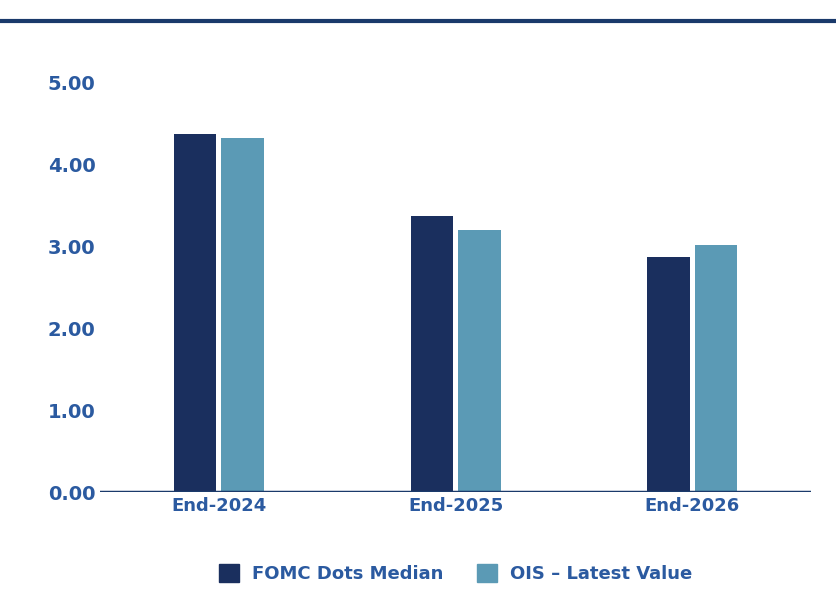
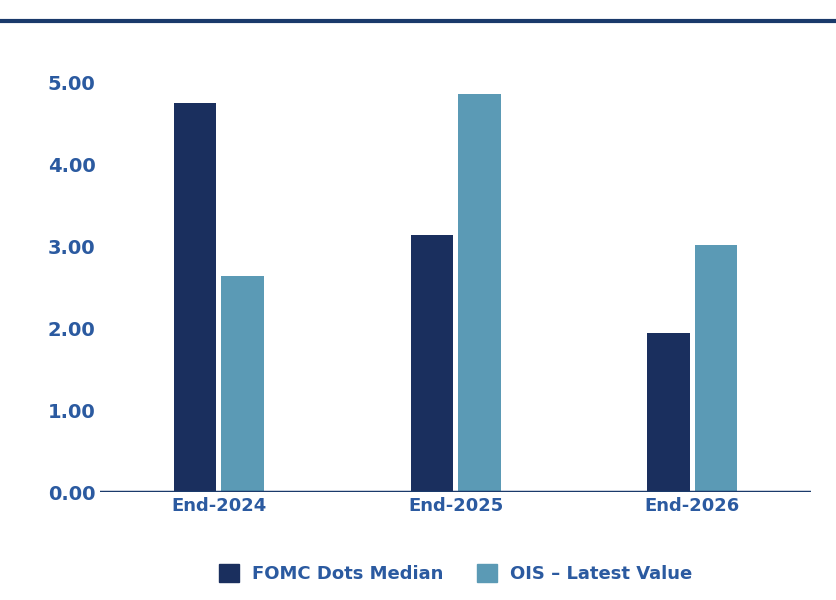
FOMC Dots Median/End-2024: 4.38 -> 4.76
OIS – Latest Value/End-2024: 4.33 -> 2.64
FOMC Dots Median/End-2025: 3.38 -> 3.14
OIS – Latest Value/End-2025: 3.20 -> 4.86
FOMC Dots Median/End-2026: 2.88 -> 1.94
